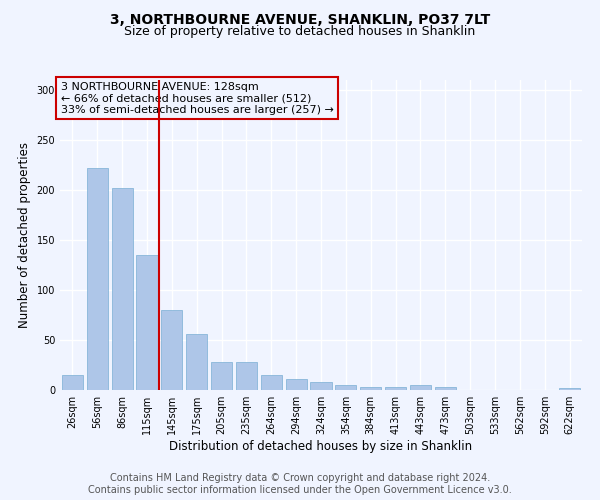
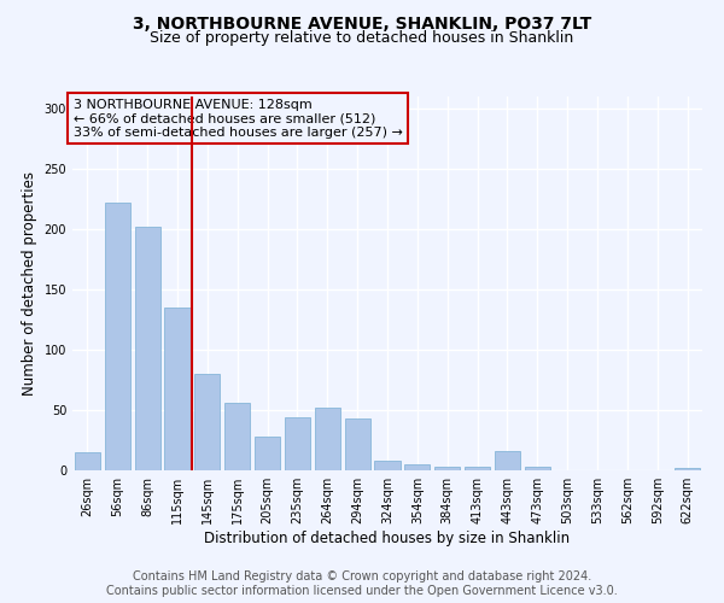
235sqm: 28 -> 44
264sqm: 15 -> 52
294sqm: 11 -> 43
443sqm: 5 -> 16
